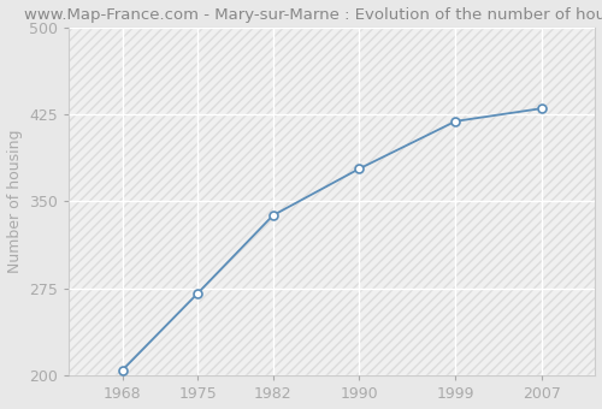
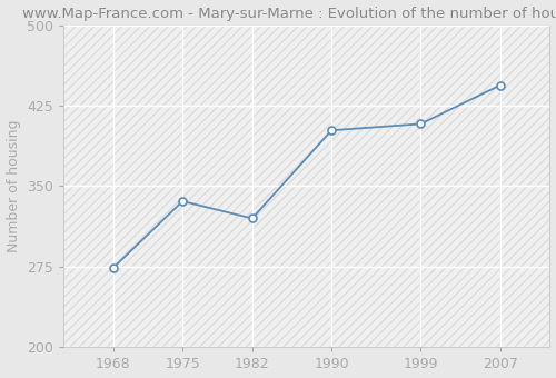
1968: 205 -> 274
1975: 271 -> 336
1982: 338 -> 320
1990: 378 -> 402
1999: 419 -> 408
2007: 430 -> 444
